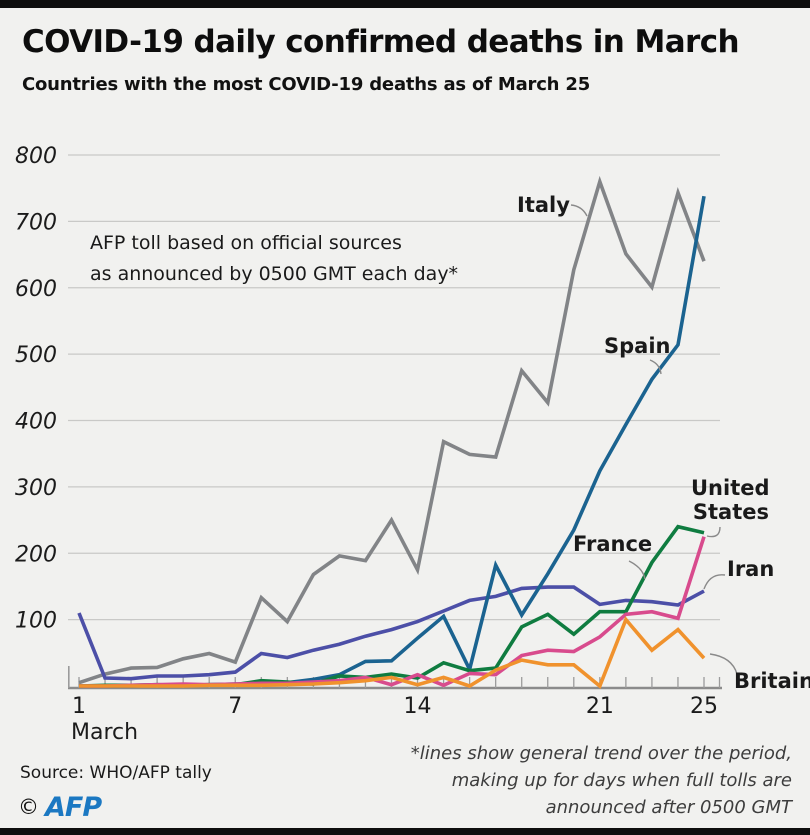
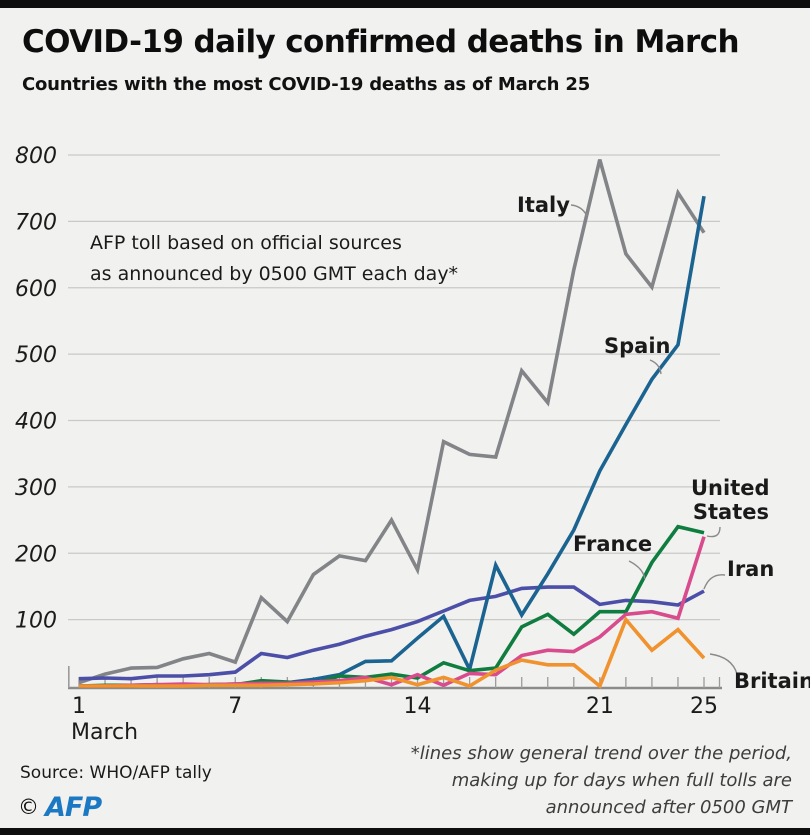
Iran/1: 110 -> 10
Italy/21: 760 -> 790
Italy/25: 640 -> 680
